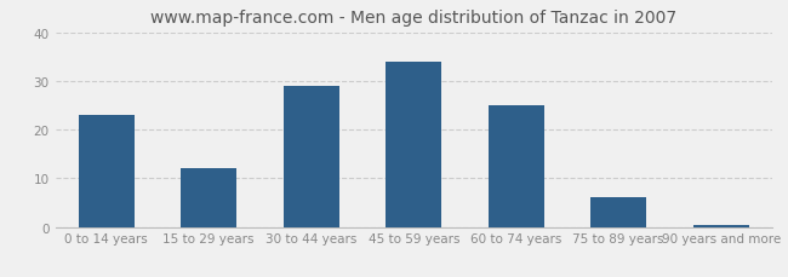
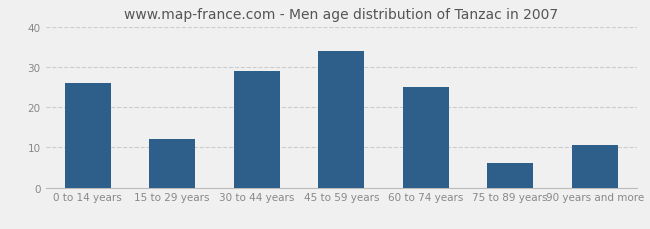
0 to 14 years: 23.0 -> 26.0
90 years and more: 0.5 -> 10.5
